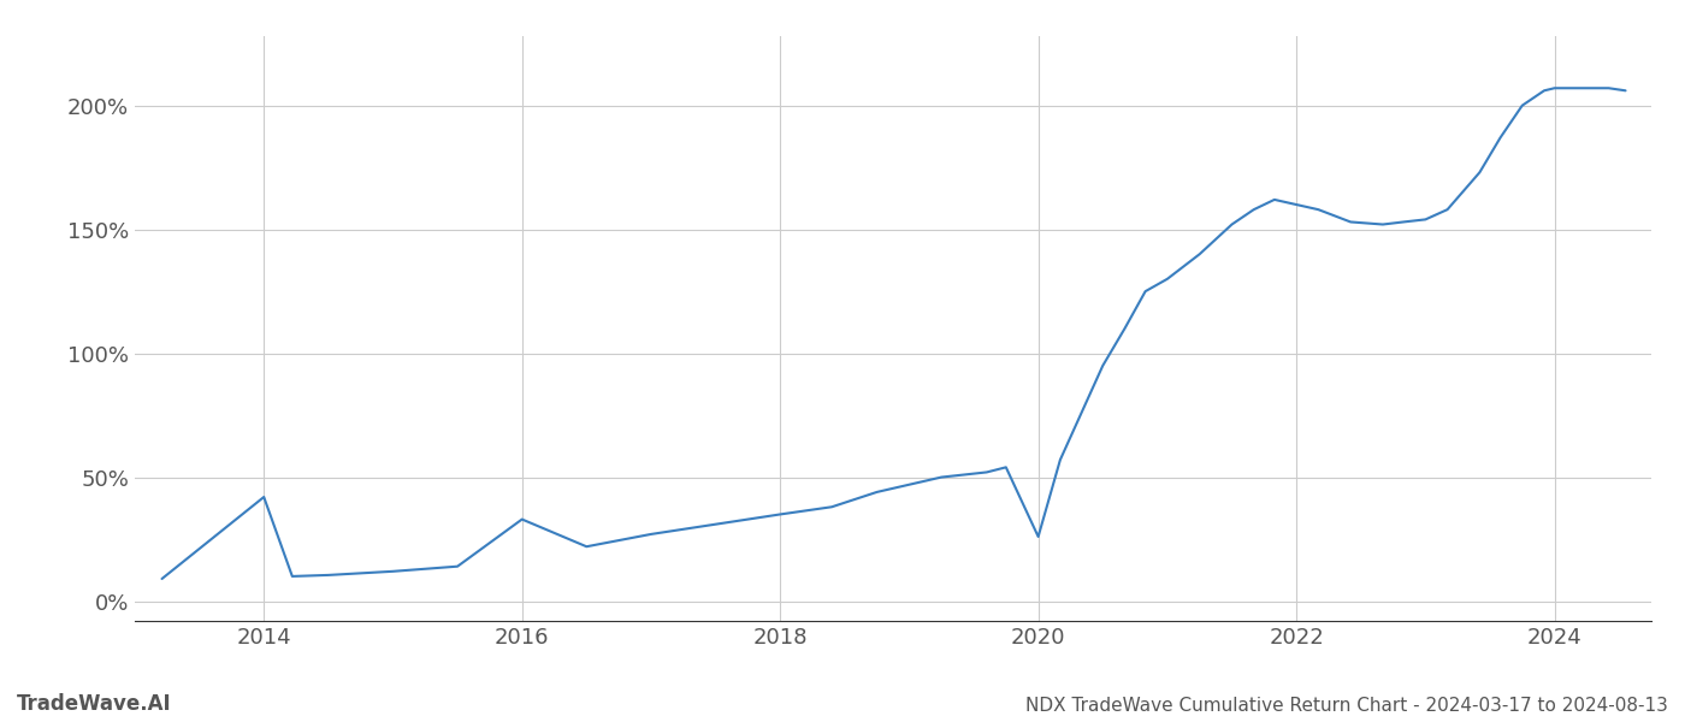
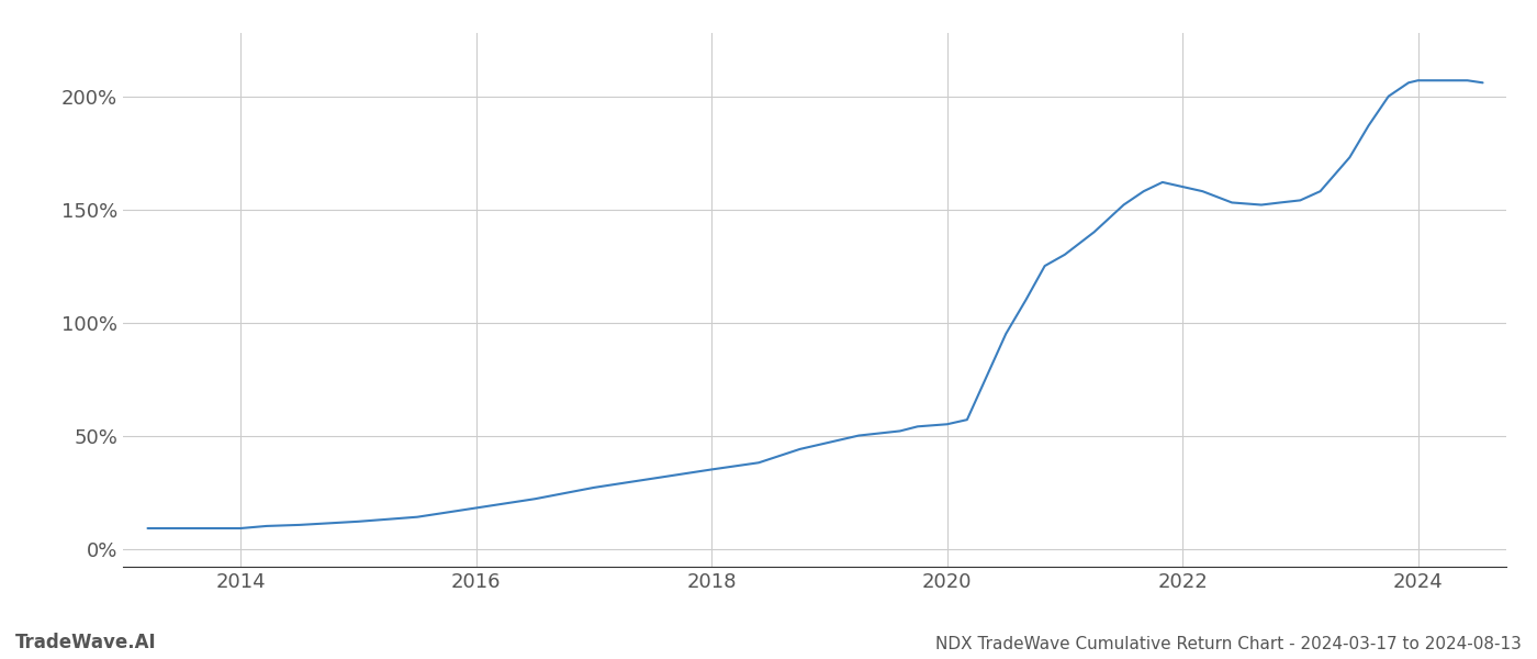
2014: 42.0% -> 9.0%
2016: 33.0% -> 18.0%
2020: 26.0% -> 55.0%
